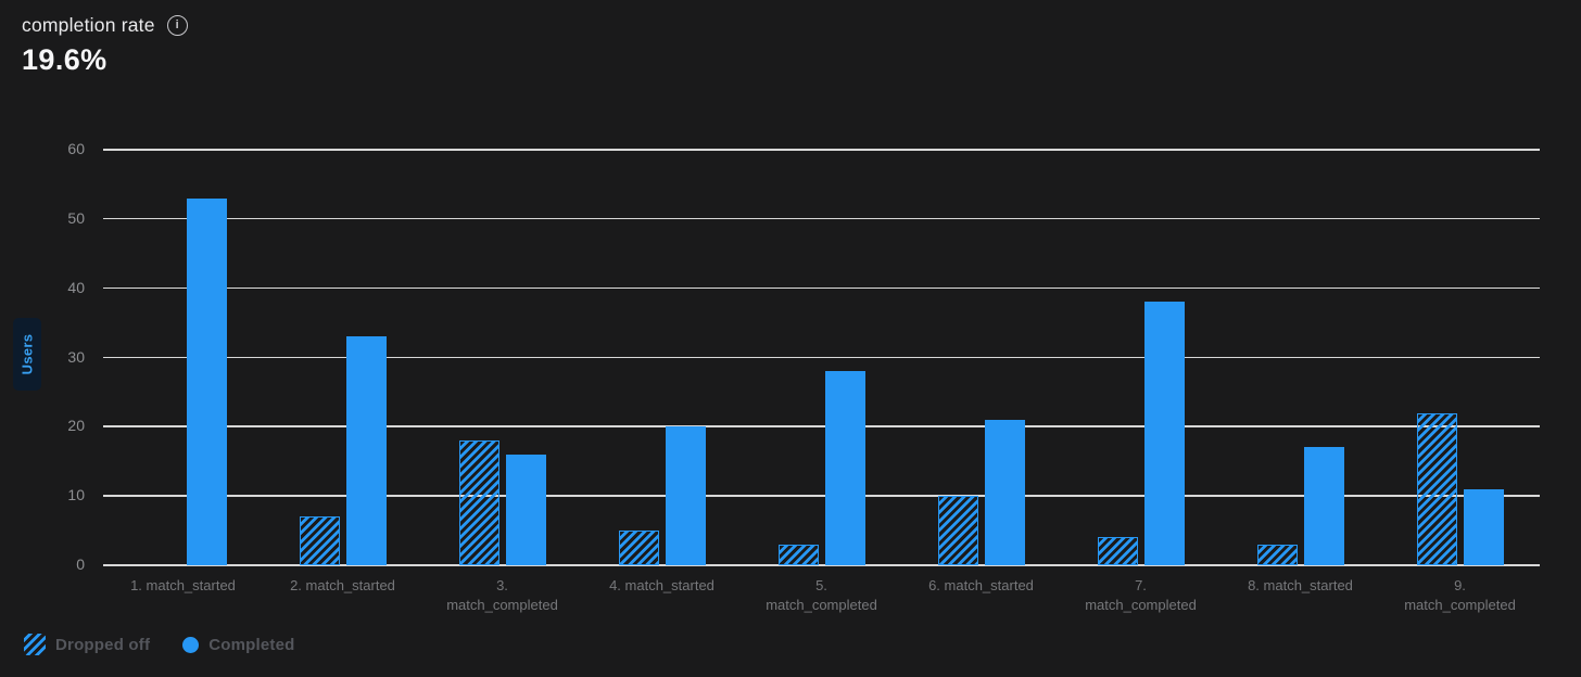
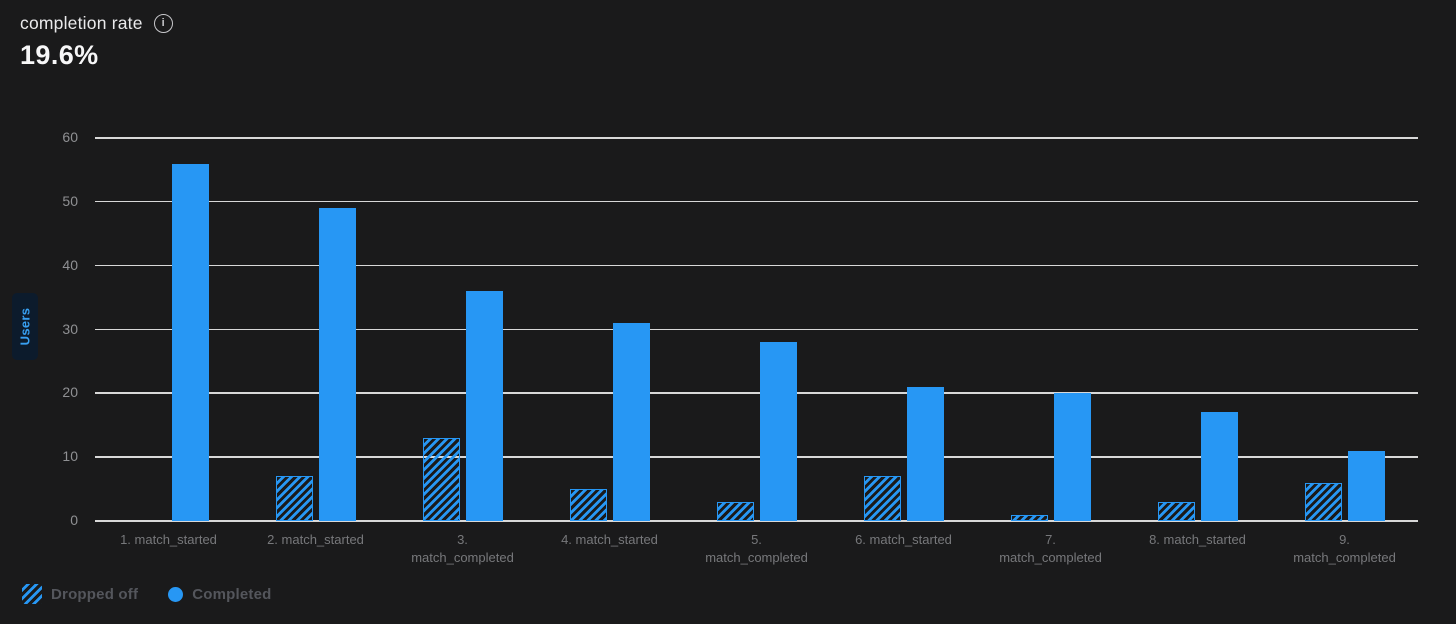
Completed/1. match_started: 53 -> 56
Completed/2. match_started: 33 -> 49
Dropped off/3. match_completed: 18 -> 13
Completed/3. match_completed: 16 -> 36
Completed/4. match_started: 20 -> 31
Dropped off/6. match_started: 10 -> 7
Dropped off/7. match_completed: 4 -> 1
Completed/7. match_completed: 38 -> 20
Dropped off/9. match_completed: 22 -> 6
